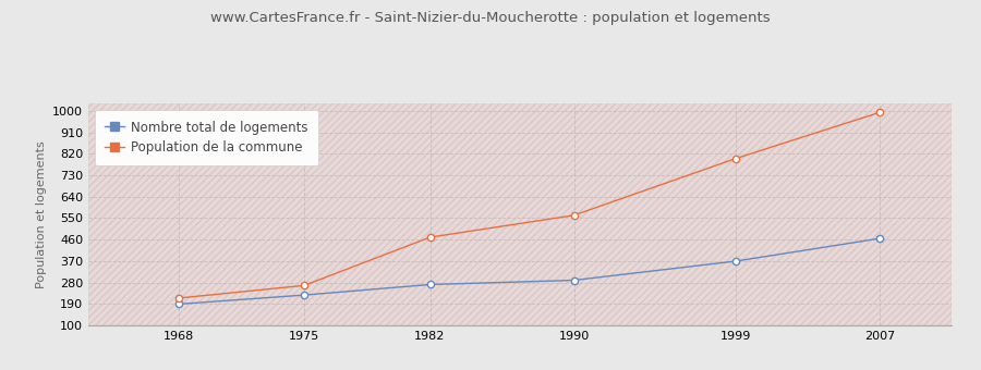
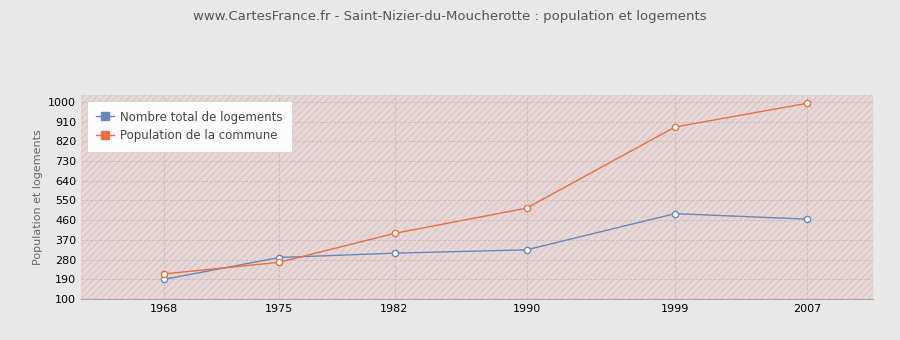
Nombre total de logements/1975: 228 -> 290
Nombre total de logements/1982: 272 -> 310
Population de la commune/1982: 470 -> 400
Nombre total de logements/1990: 290 -> 325
Population de la commune/1990: 562 -> 515
Nombre total de logements/1999: 370 -> 490
Population de la commune/1999: 800 -> 885
